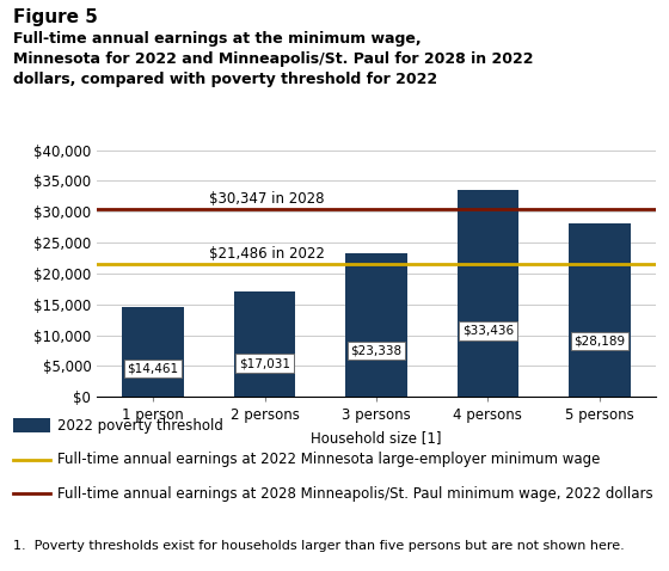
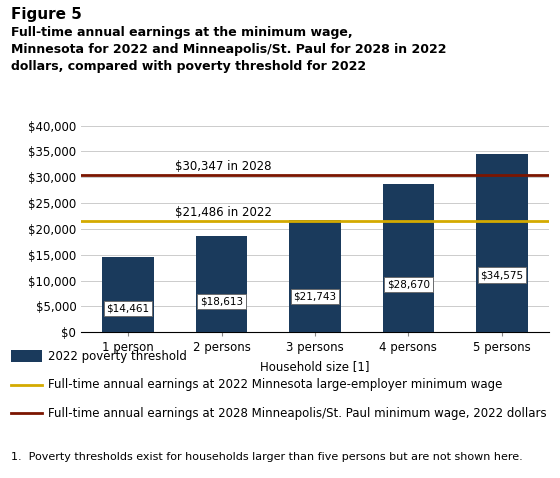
2 persons: $17,031 -> $18,613
3 persons: $23,338 -> $21,743
4 persons: $33,436 -> $28,670
5 persons: $28,189 -> $34,575
